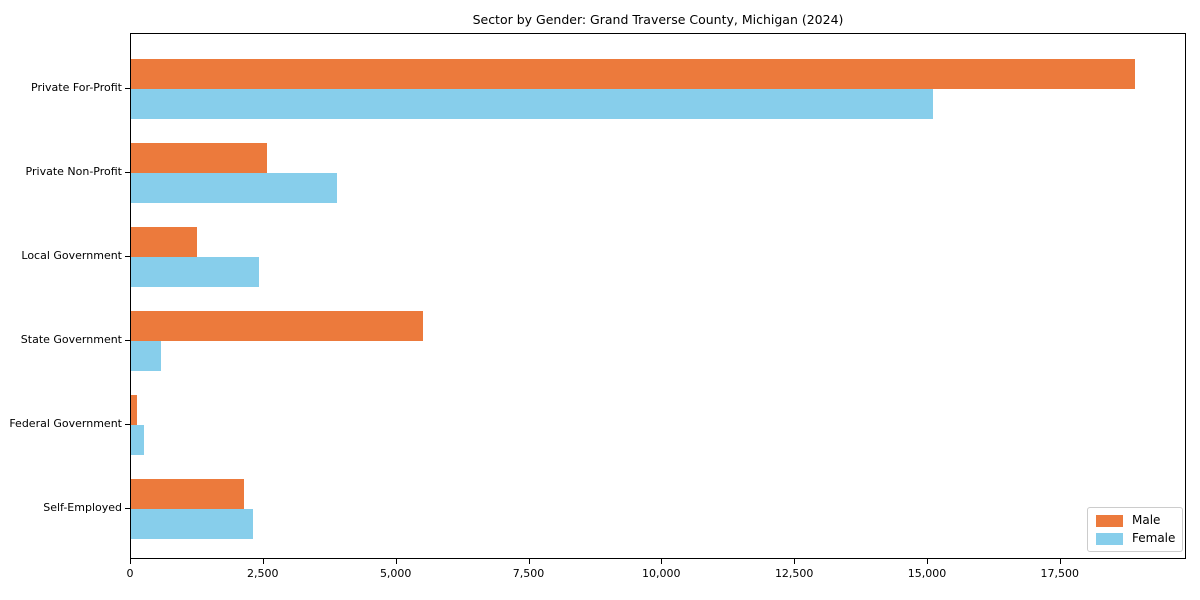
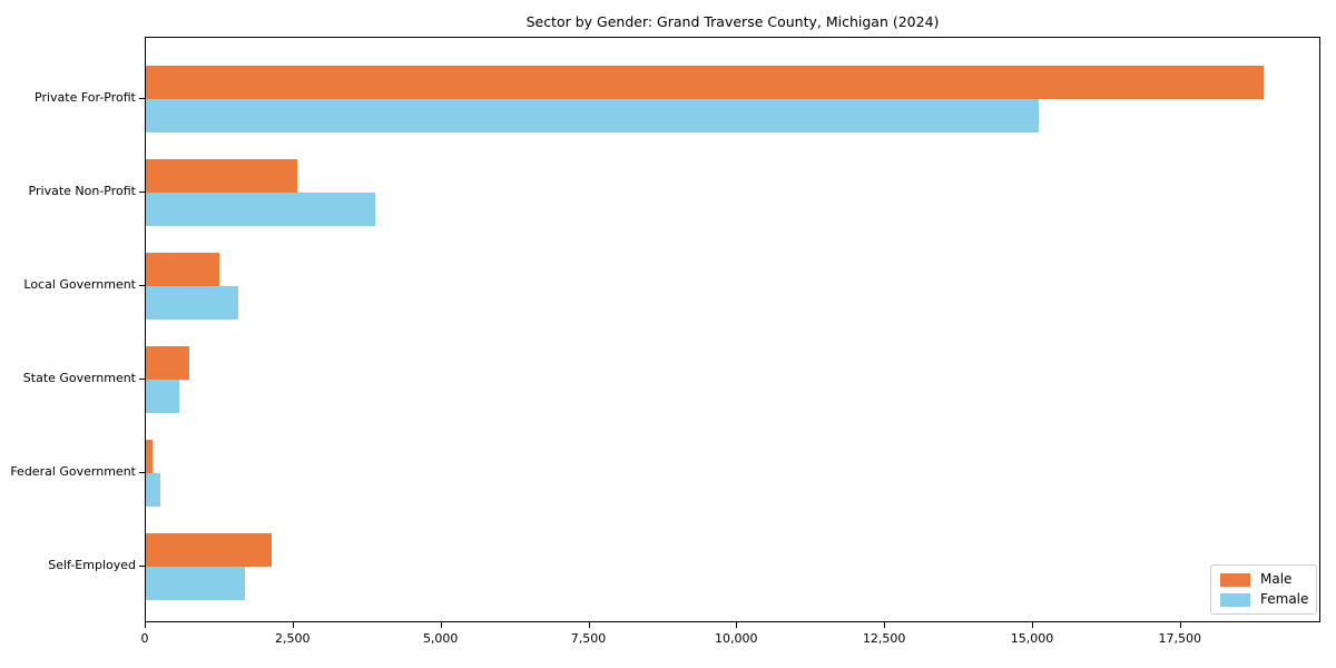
Female/Local Government: 2400 -> 1600
Male/State Government: 5500 -> 700
Female/Self-Employed: 2300 -> 1700
